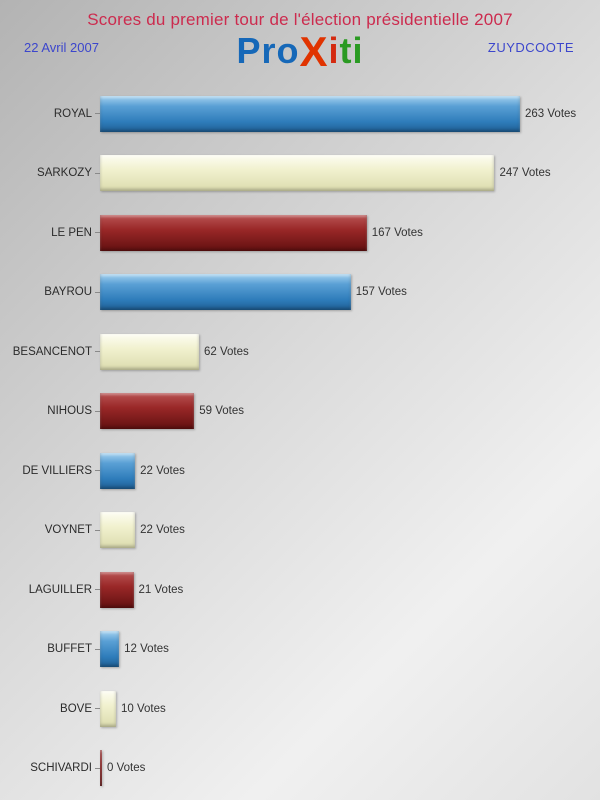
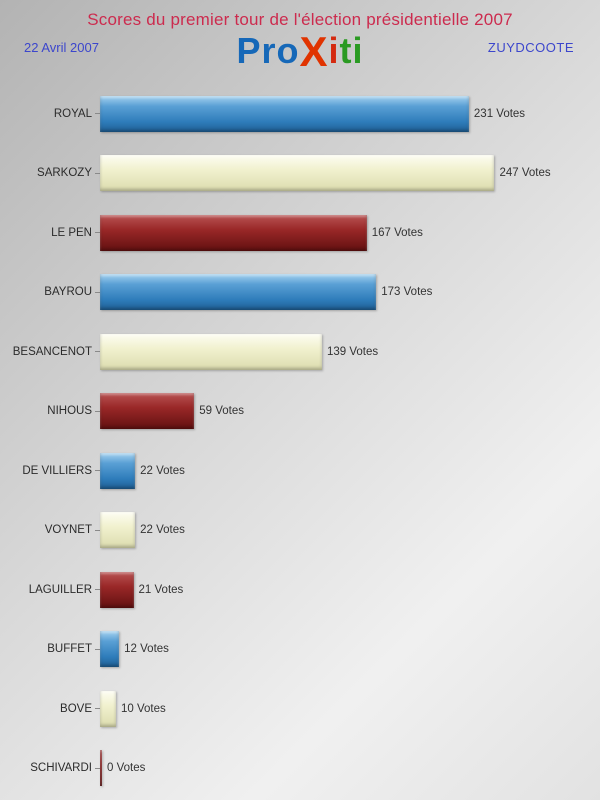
ROYAL: 263 -> 231
BAYROU: 157 -> 173
BESANCENOT: 62 -> 139
